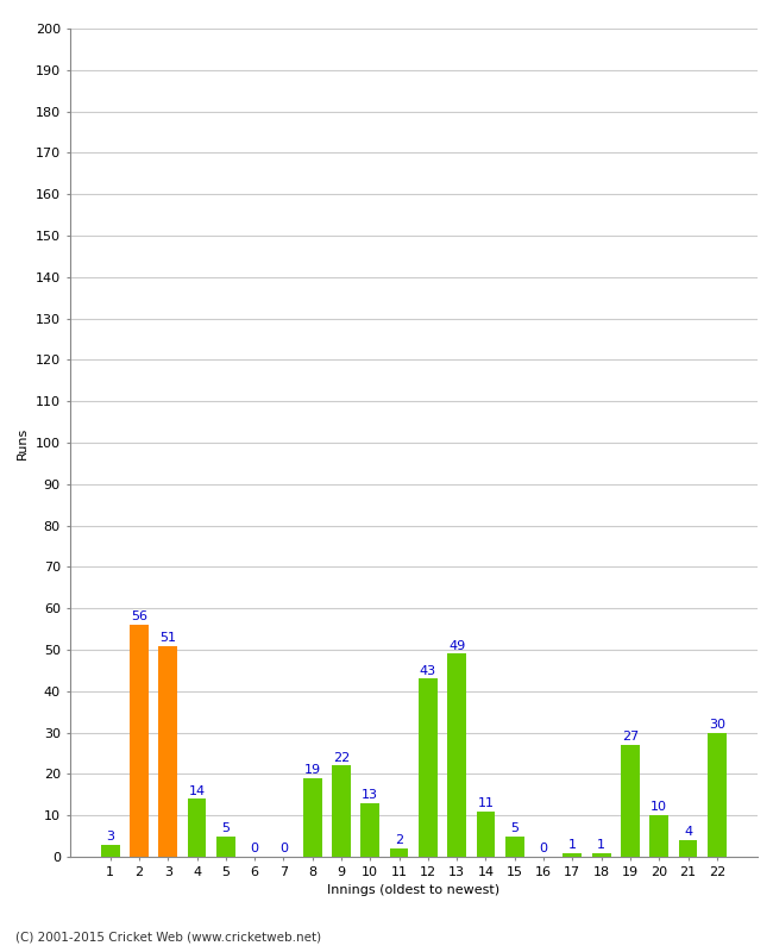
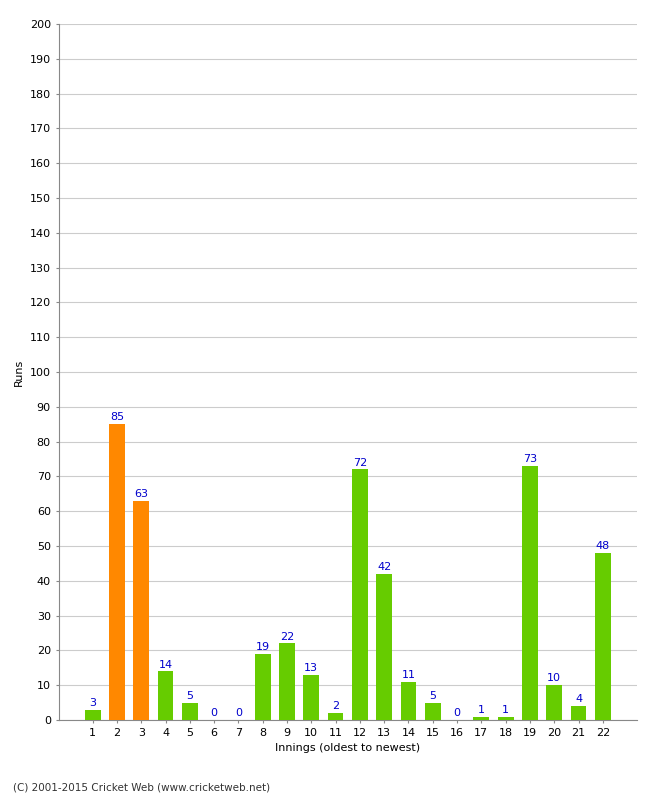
2: 56 -> 85
3: 51 -> 63
12: 43 -> 72
13: 49 -> 42
19: 27 -> 73
22: 30 -> 48
